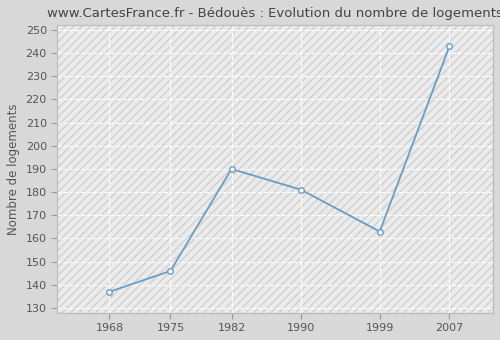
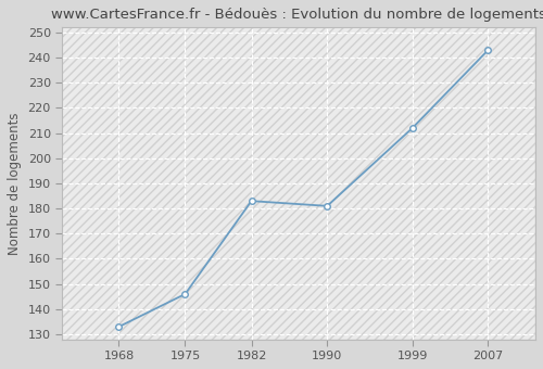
1968: 137 -> 133
1982: 190 -> 183
1999: 163 -> 212
